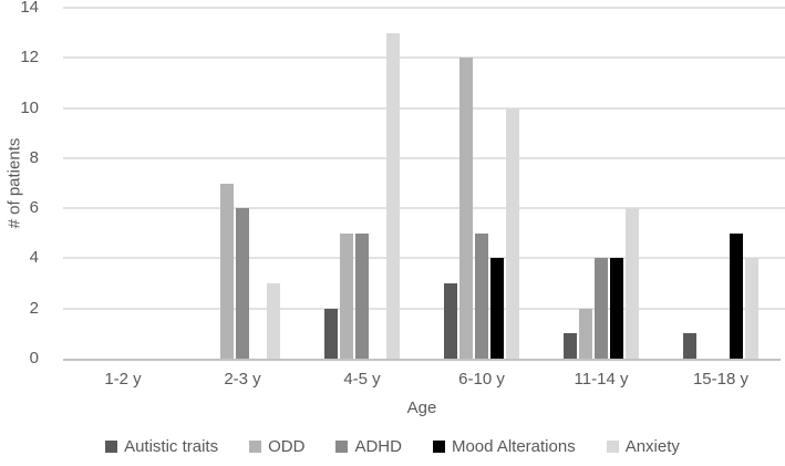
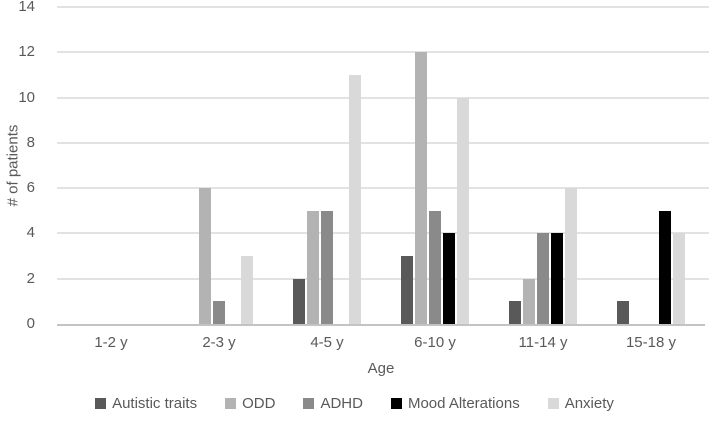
ODD/2-3 y: 7 -> 6
ADHD/2-3 y: 6 -> 1
Anxiety/4-5 y: 13 -> 11
